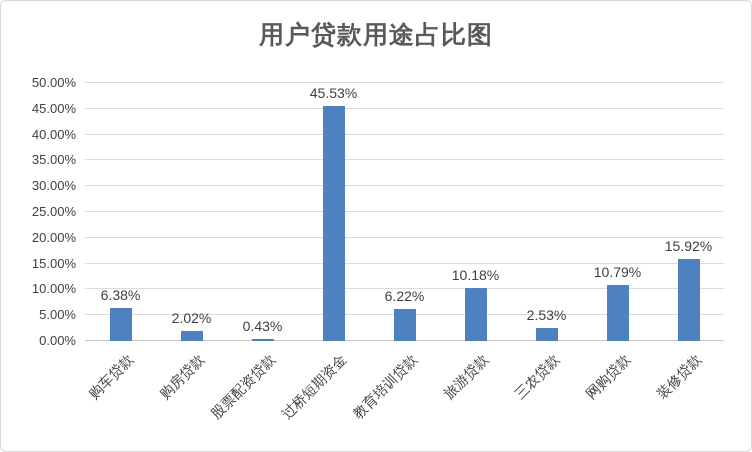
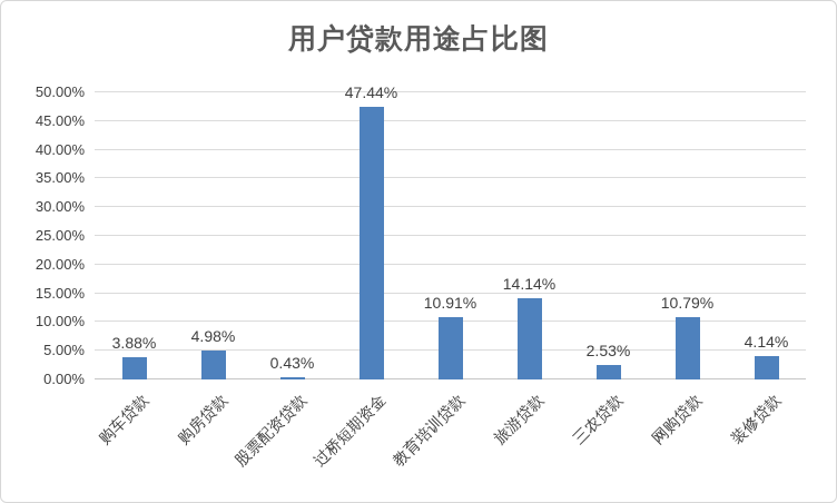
购车贷款: 6.38% -> 3.88%
购房贷款: 2.02% -> 4.98%
过桥短期资金: 45.53% -> 47.44%
教育培训贷款: 6.22% -> 10.91%
旅游贷款: 10.18% -> 14.14%
装修贷款: 15.92% -> 4.14%
